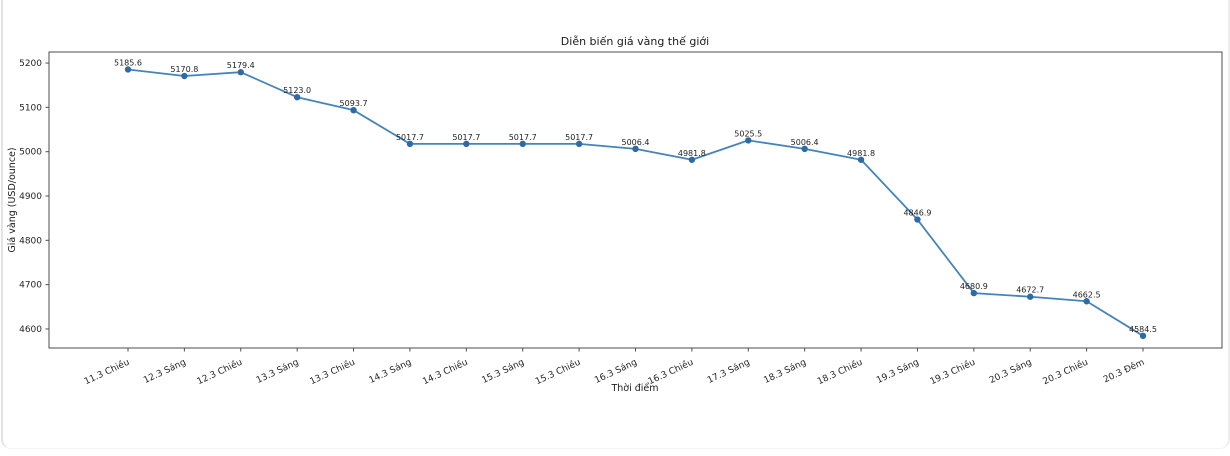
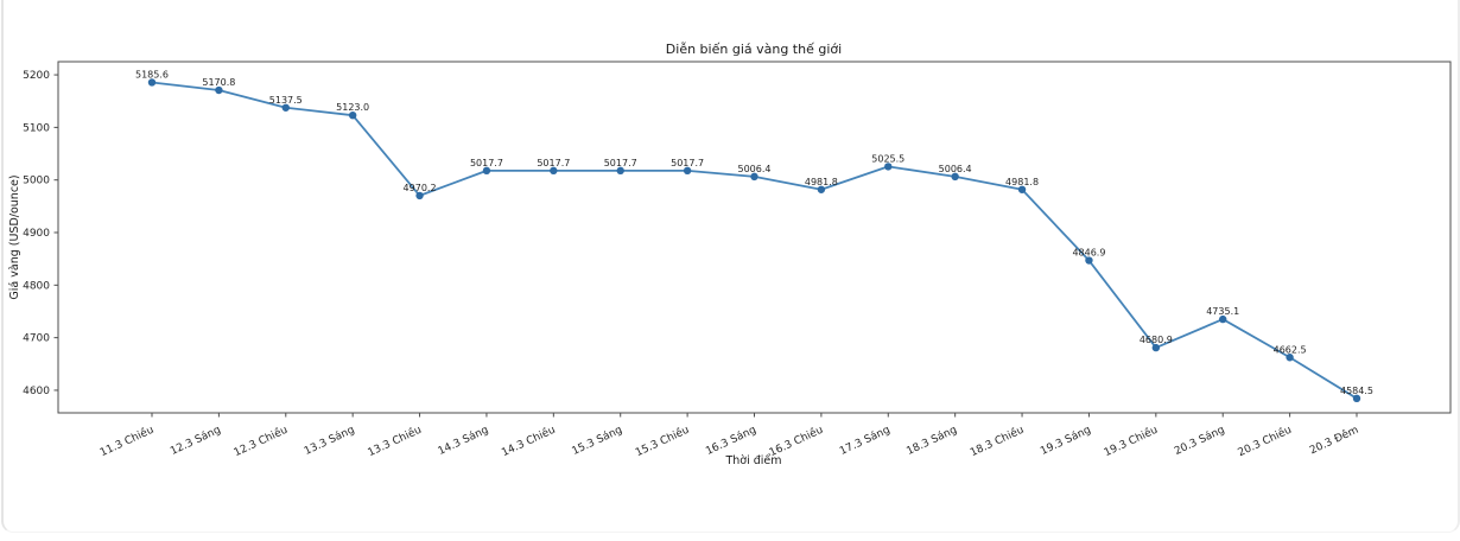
12.3 Chiều: 5179.4 -> 5137.5
13.3 Chiều: 5093.7 -> 4970.2
20.3 Sáng: 4672.7 -> 4735.1
